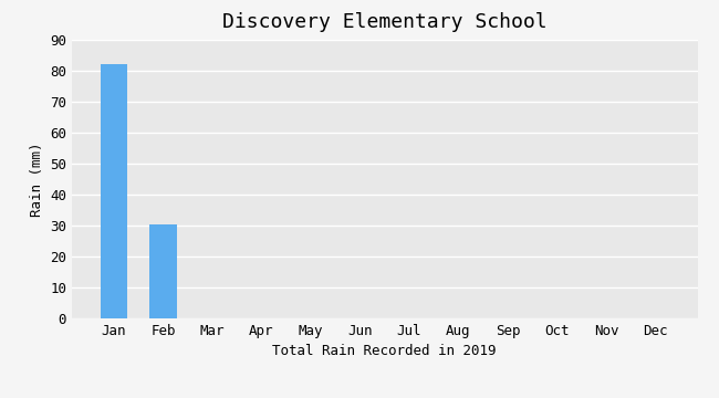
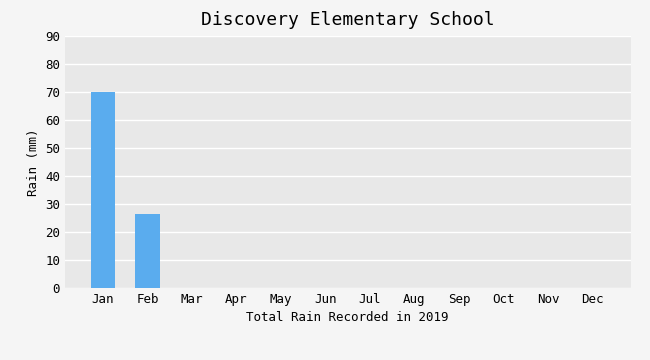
Jan: 82.0 -> 70.0
Feb: 30.5 -> 26.5
